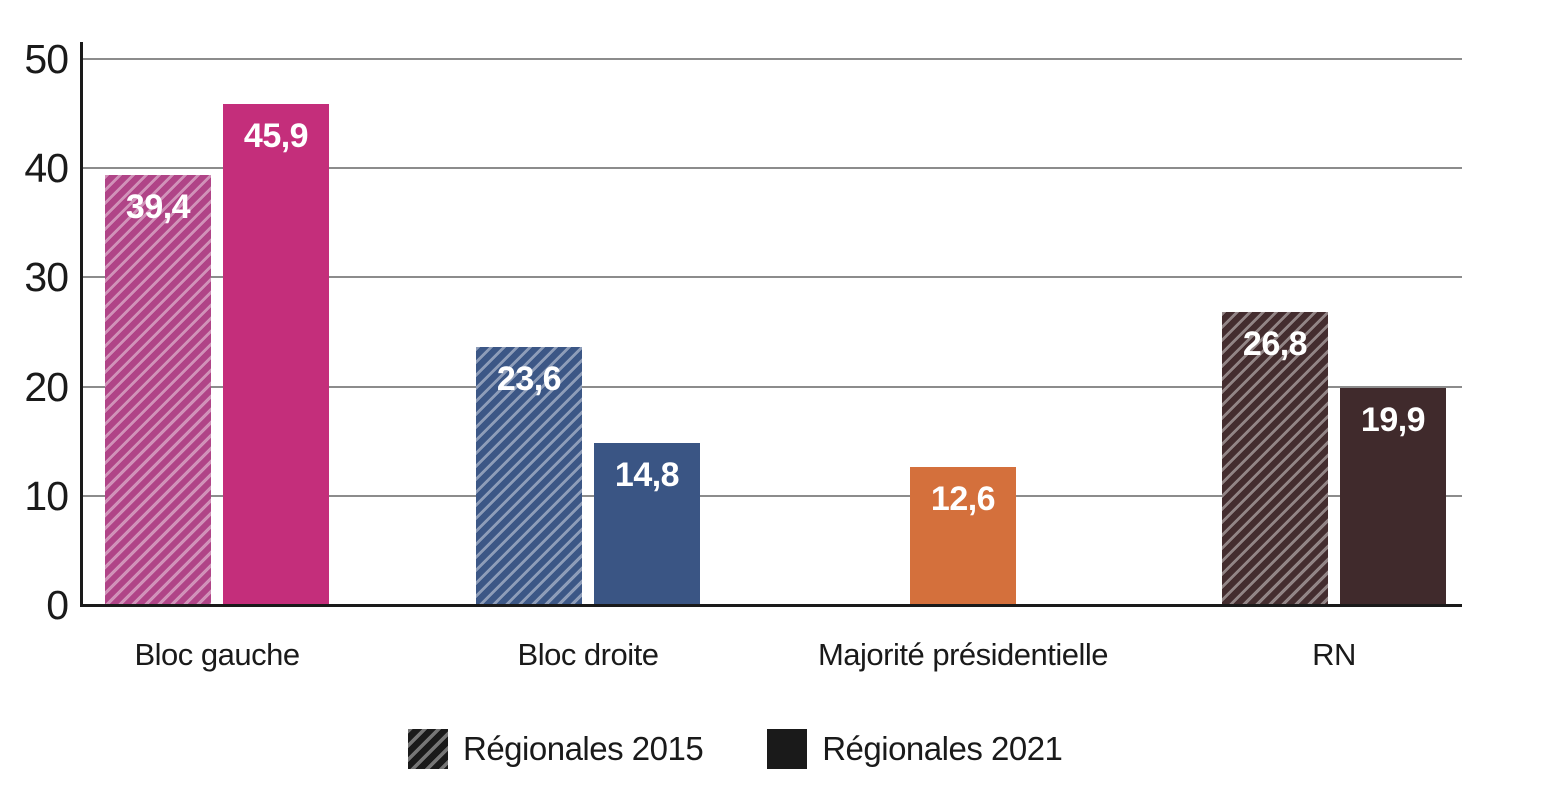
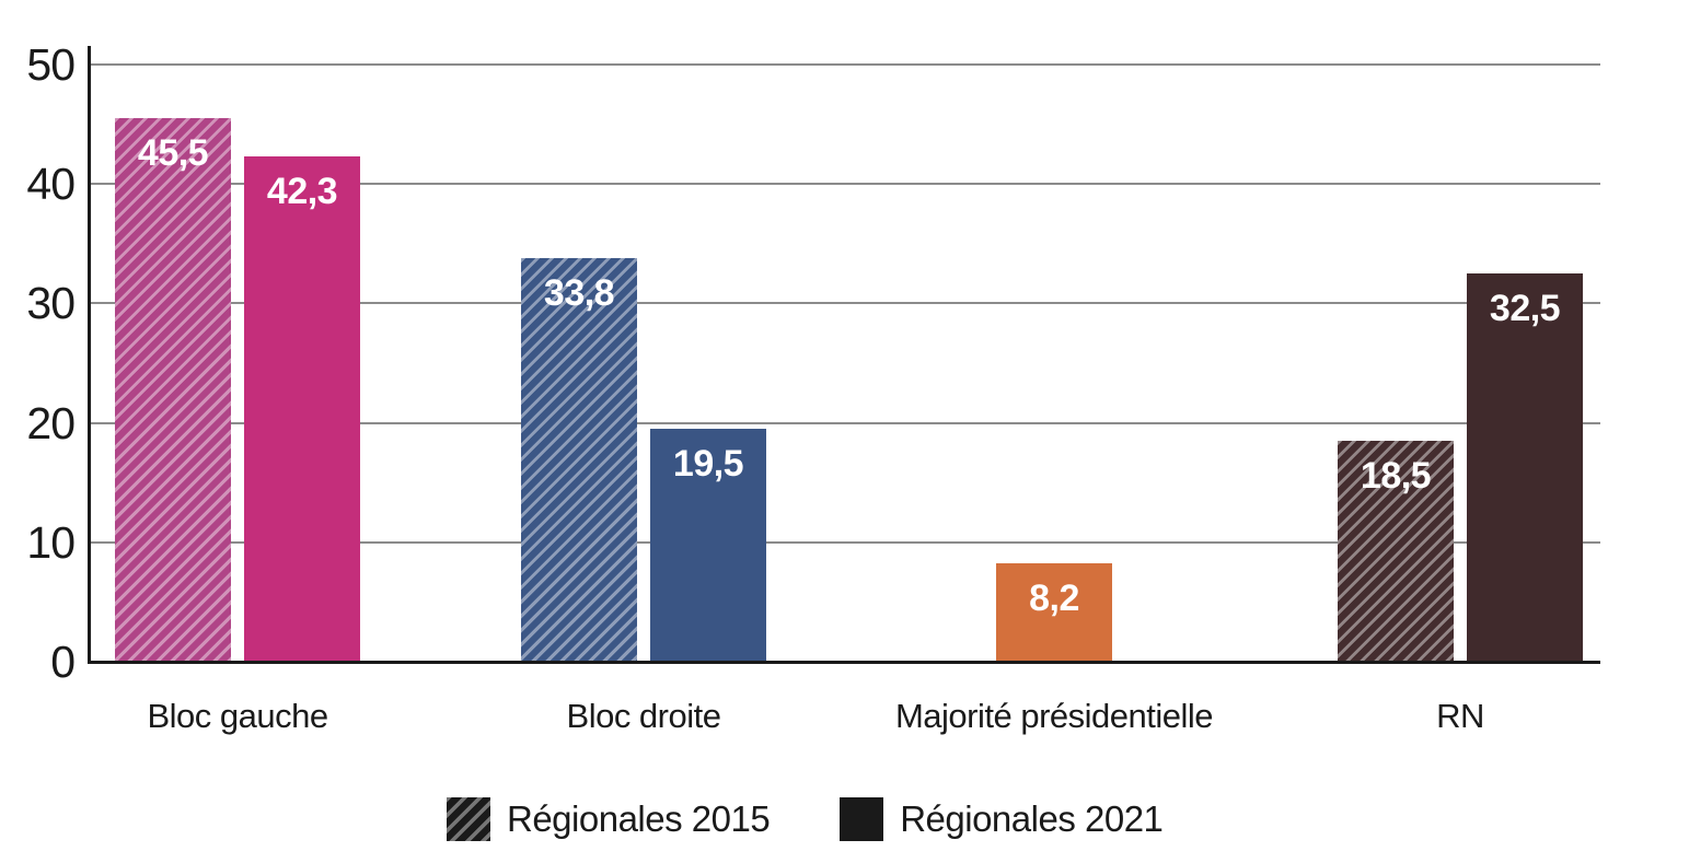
Régionales 2015/Bloc gauche: 39,4 -> 45,5
Régionales 2021/Bloc gauche: 45,9 -> 42,3
Régionales 2015/Bloc droite: 23,6 -> 33,8
Régionales 2021/Bloc droite: 14,8 -> 19,5
Régionales 2021/Majorité présidentielle: 12,6 -> 8,2
Régionales 2015/RN: 26,8 -> 18,5
Régionales 2021/RN: 19,9 -> 32,5
